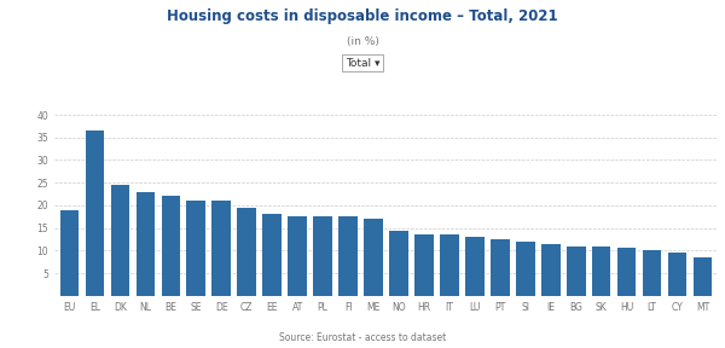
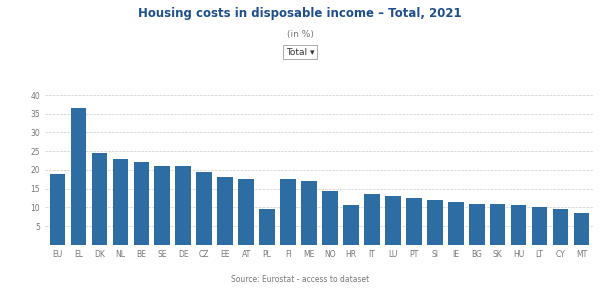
PL: 17.5 -> 9.5
HR: 13.5 -> 10.5
